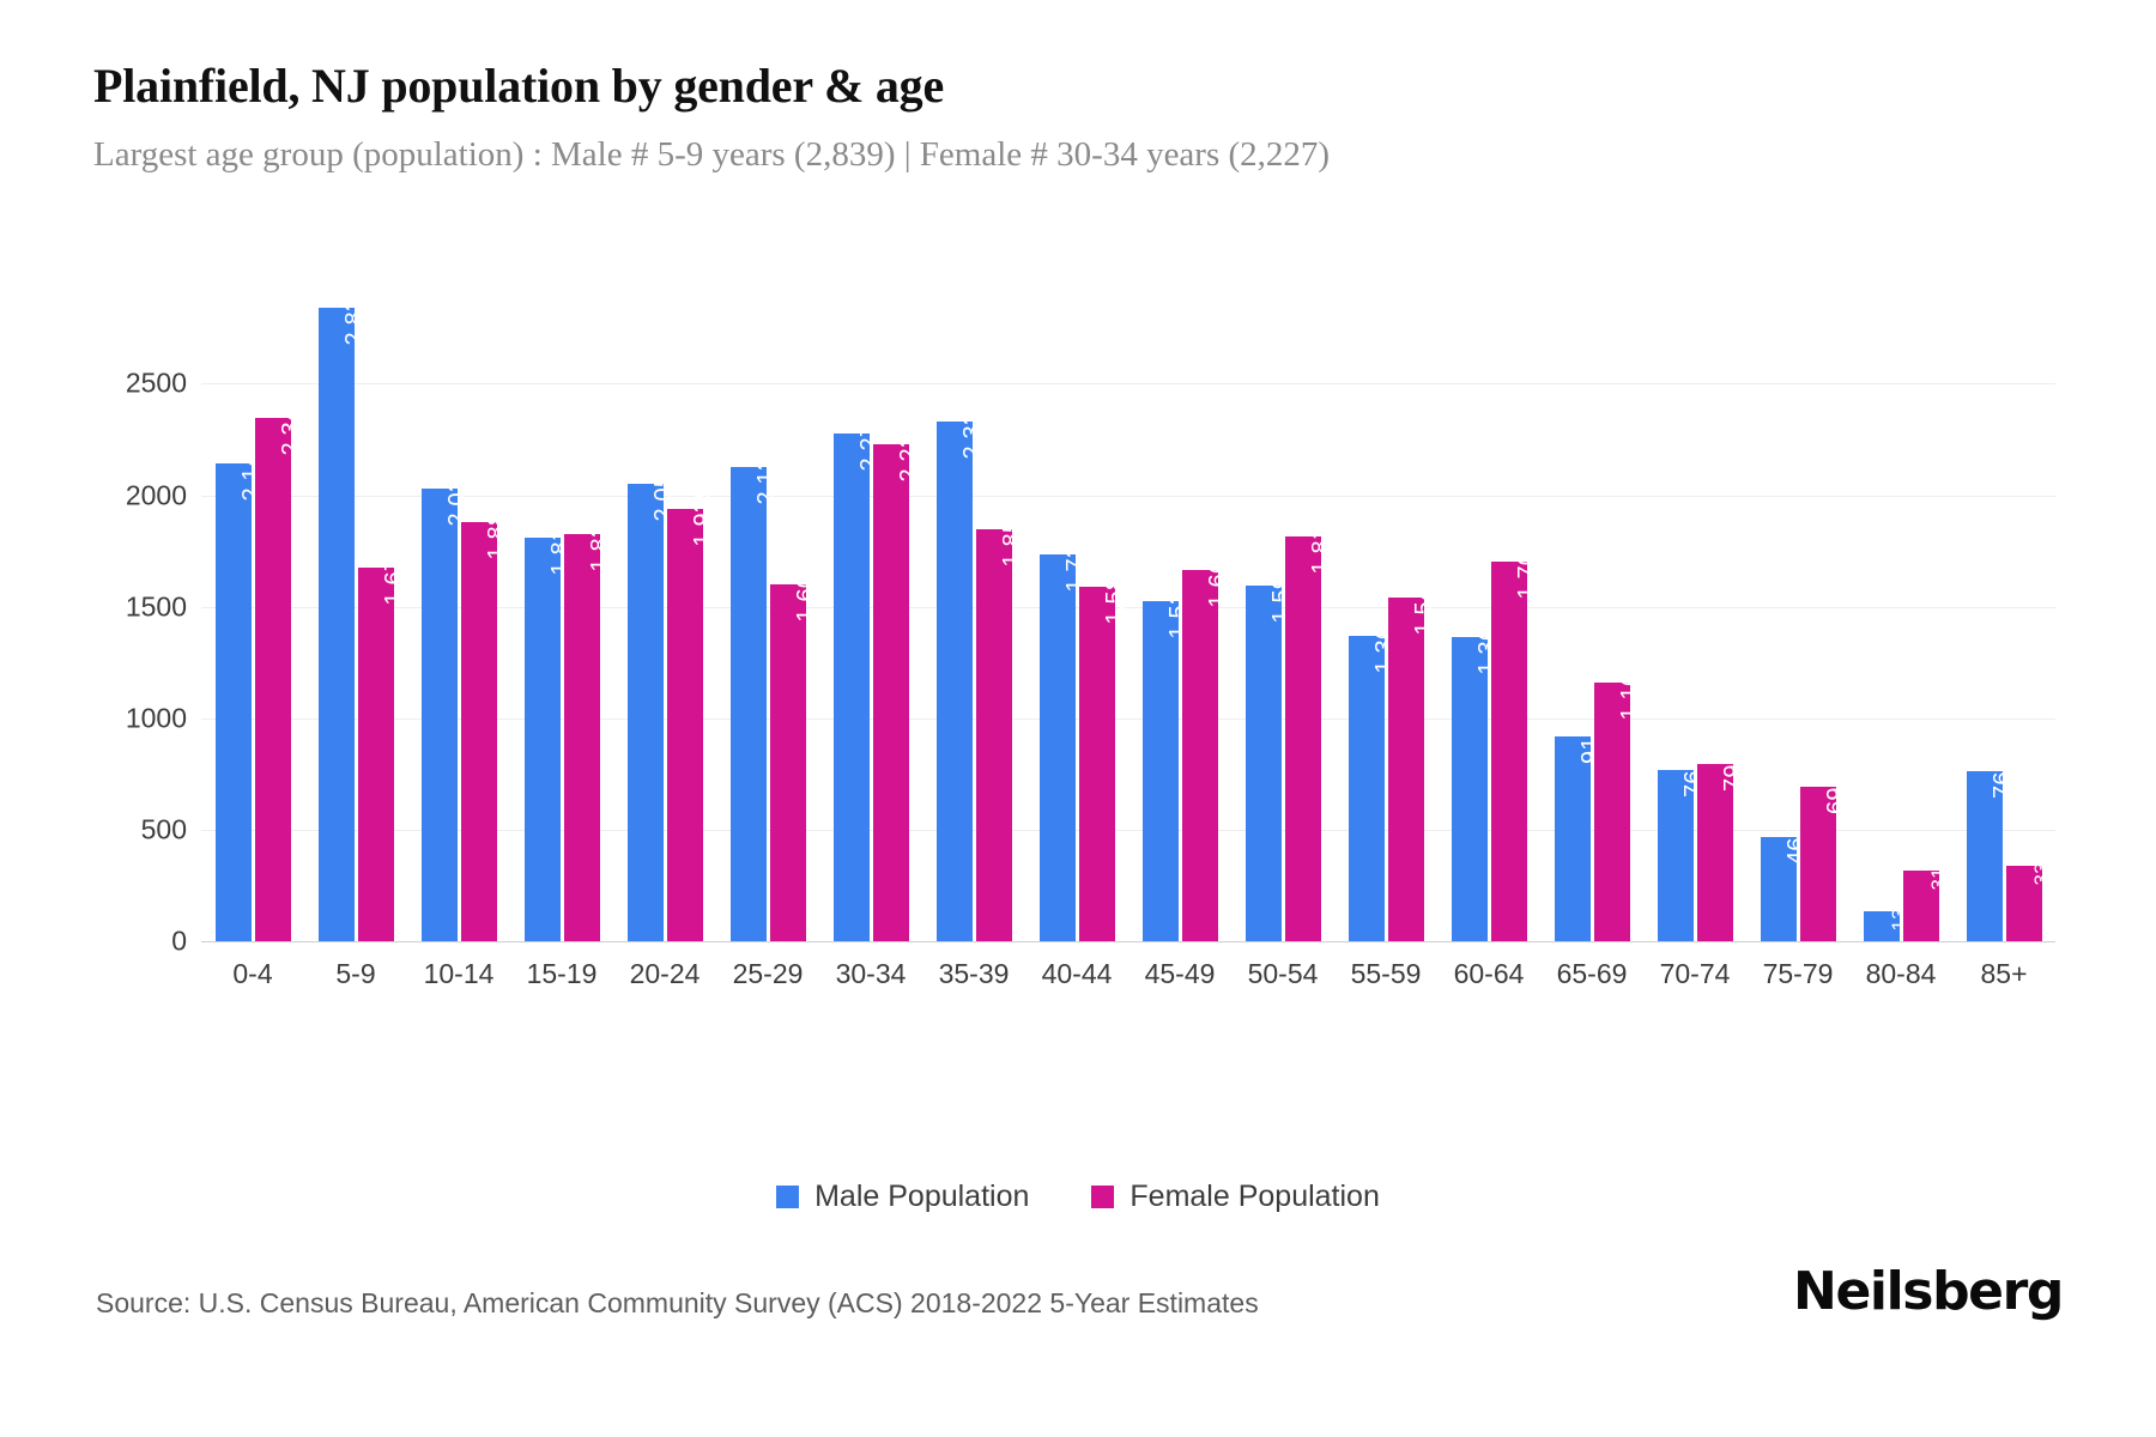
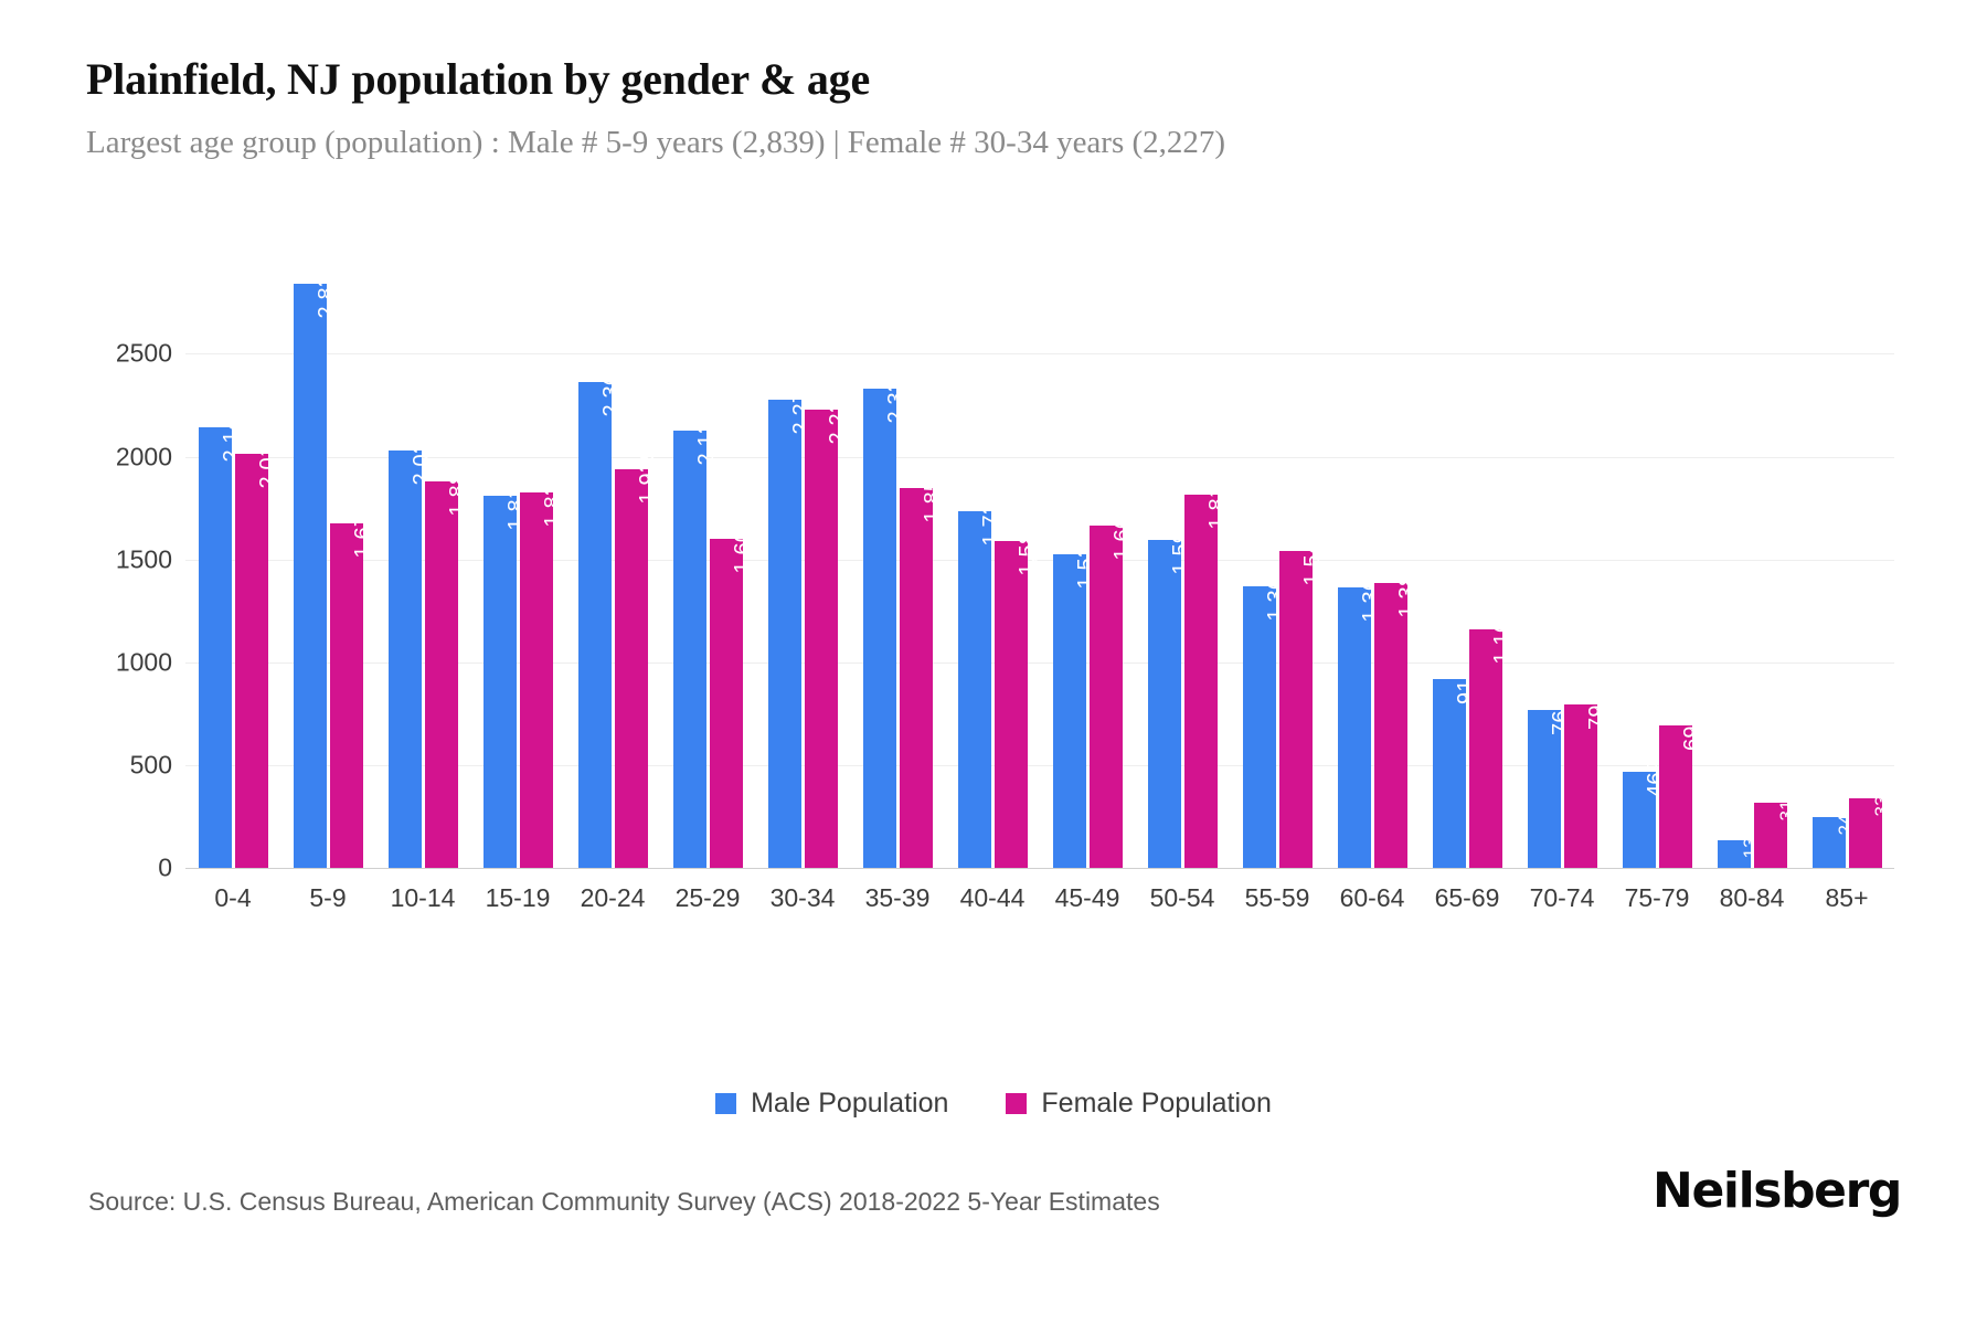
Female Population/0-4: 2,349 -> 2,014
Male Population/20-24: 2,053 -> 2,363
Female Population/60-64: 1,705 -> 1,386
Male Population/85+: 761 -> 247
